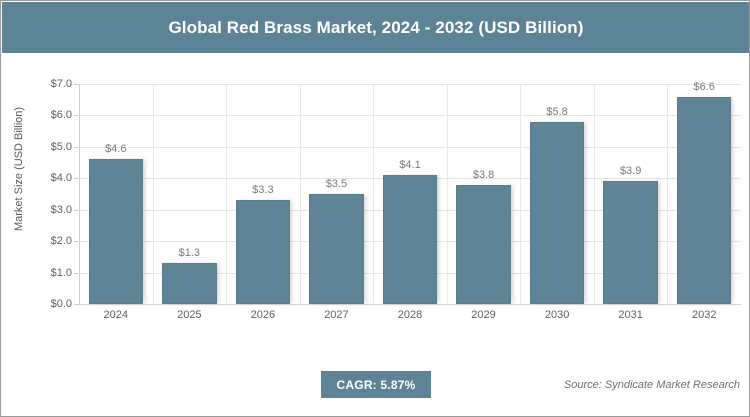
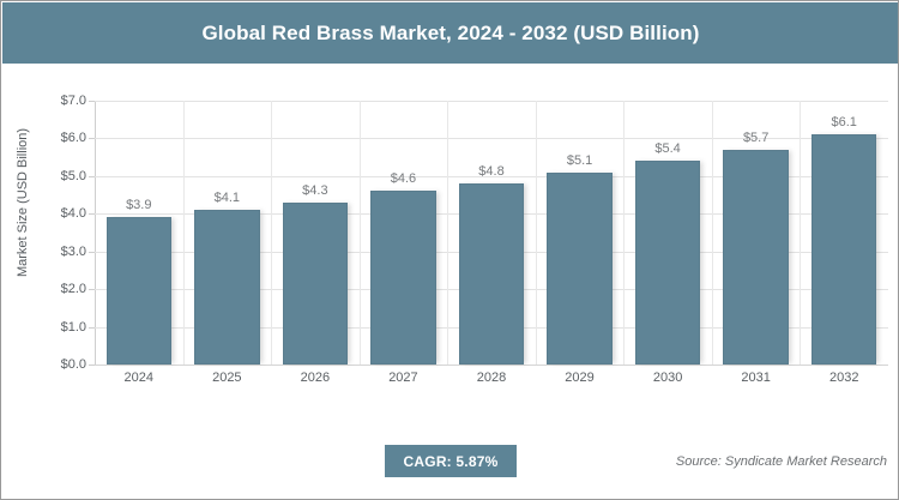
2024: $4.6 -> $3.9
2025: $1.3 -> $4.1
2026: $3.3 -> $4.3
2027: $3.5 -> $4.6
2028: $4.1 -> $4.8
2029: $3.8 -> $5.1
2030: $5.8 -> $5.4
2031: $3.9 -> $5.7
2032: $6.6 -> $6.1
